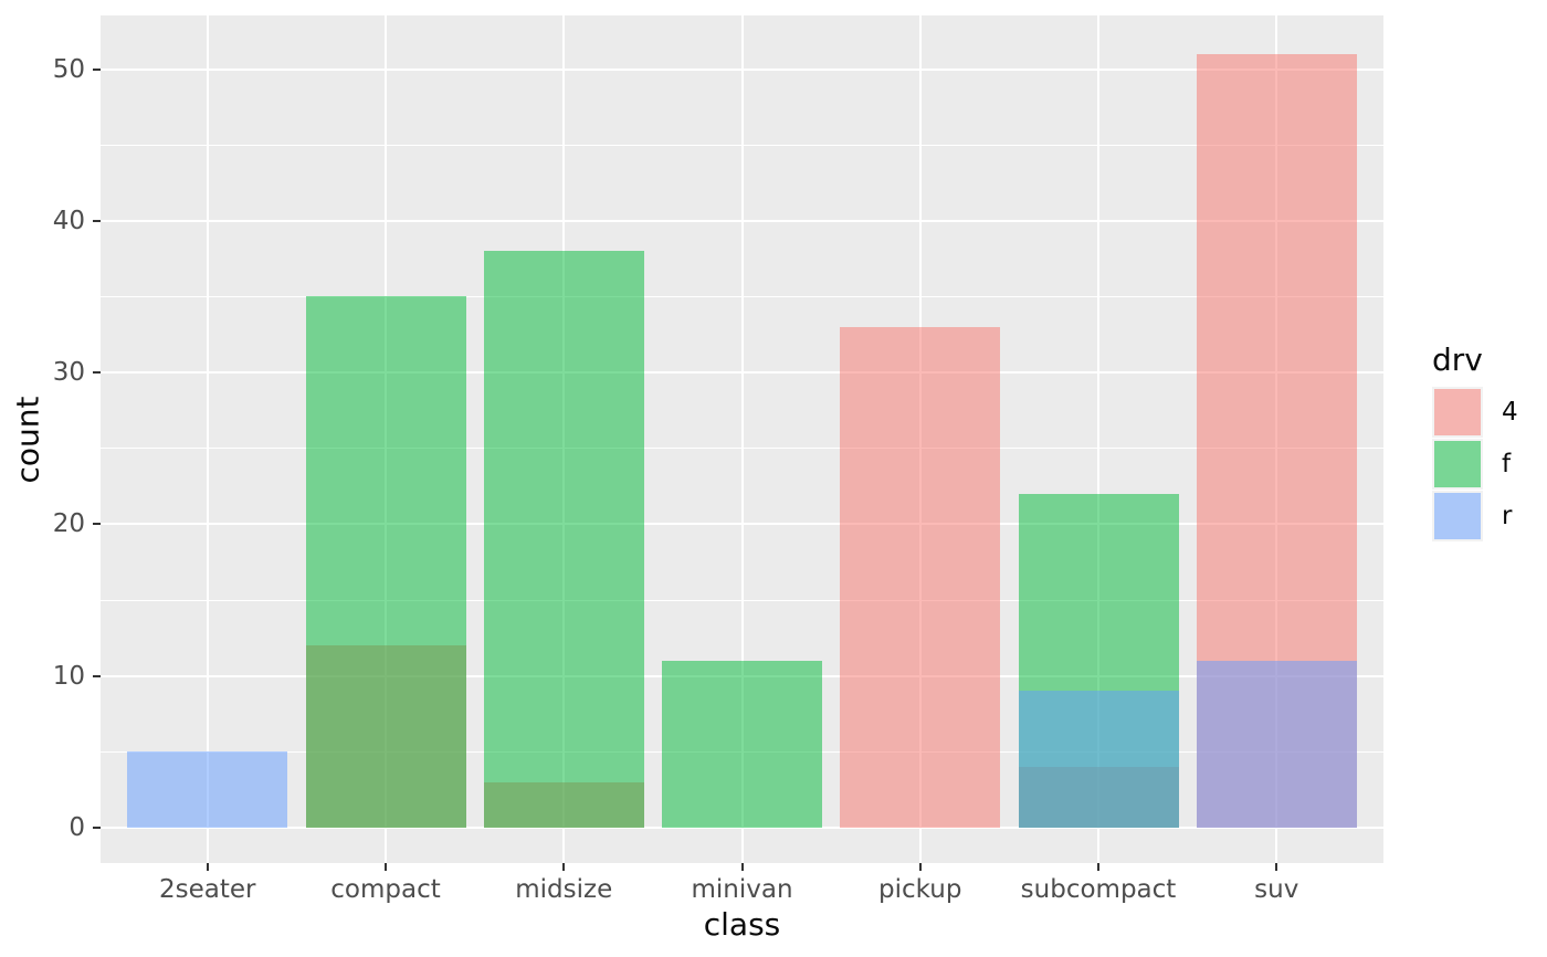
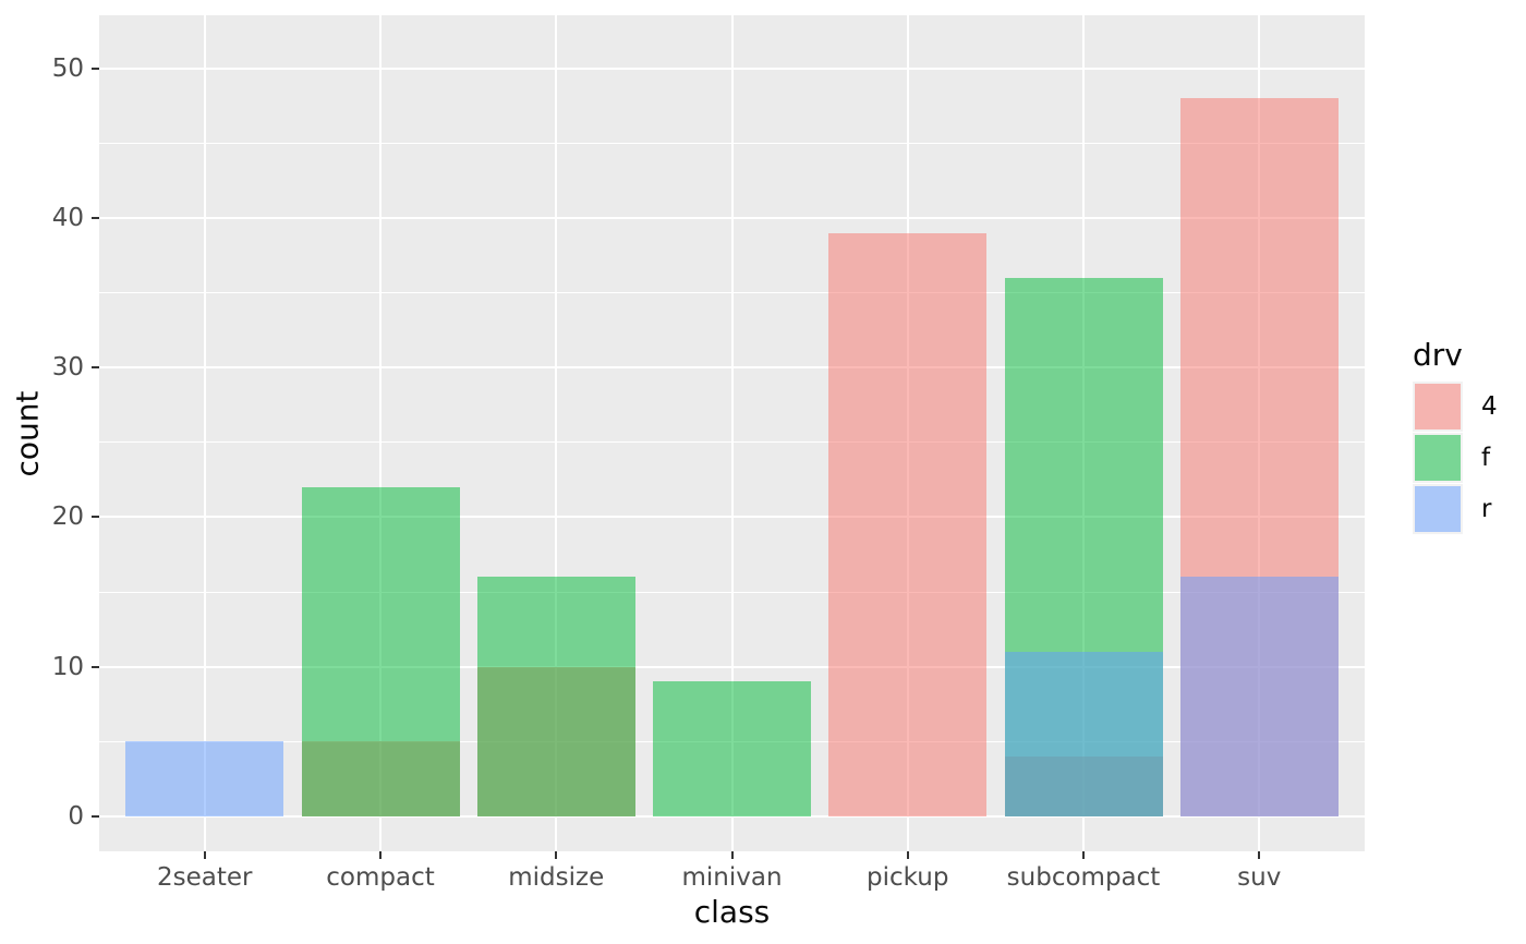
4/compact: 12 -> 5
f/compact: 35 -> 22
4/midsize: 3 -> 10
f/midsize: 38 -> 16
f/minivan: 11 -> 9
4/pickup: 33 -> 39
f/subcompact: 22 -> 36
r/subcompact: 9 -> 11
4/suv: 51 -> 48
r/suv: 11 -> 16
